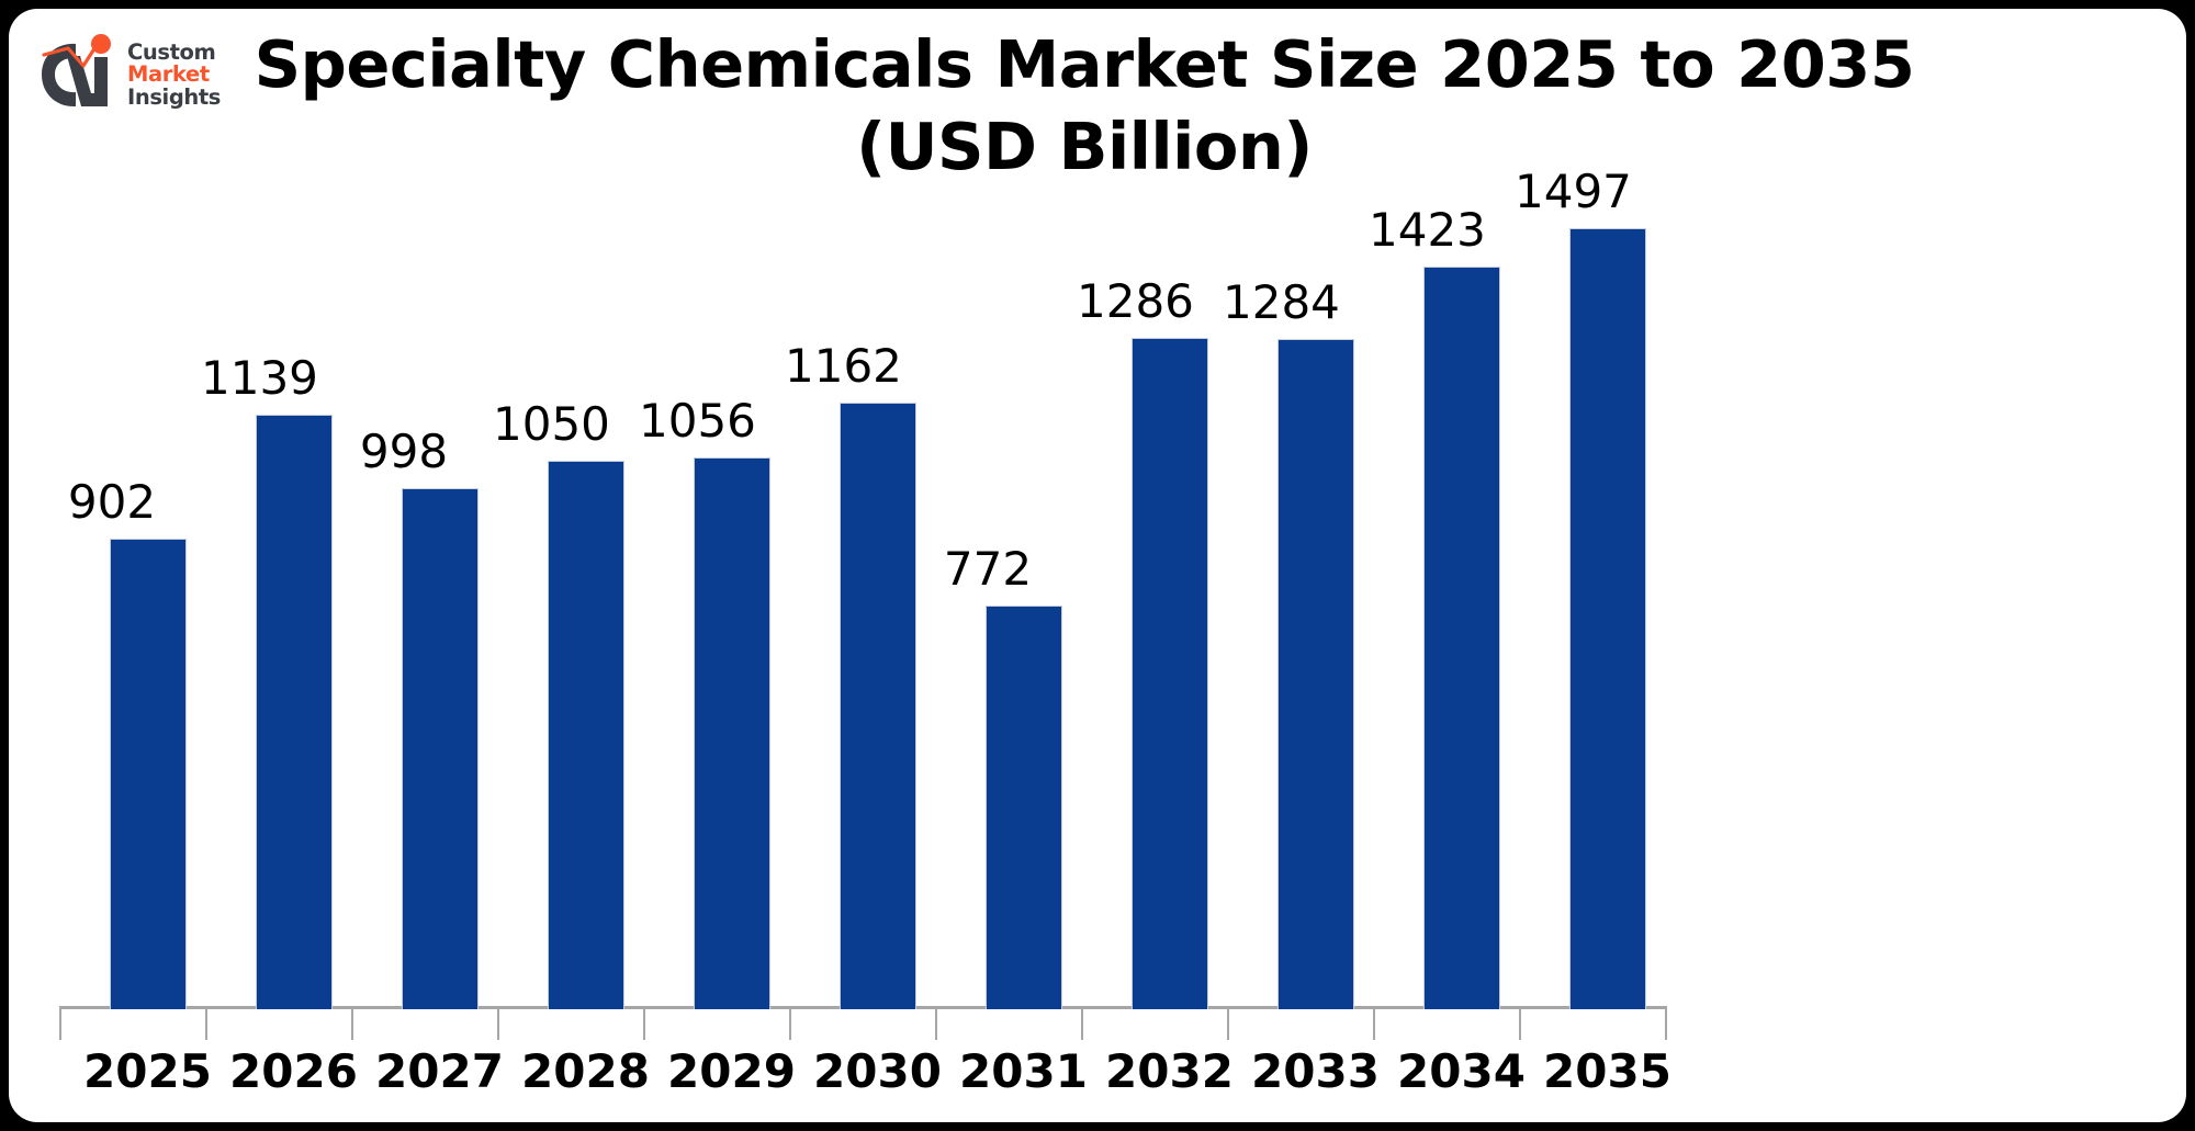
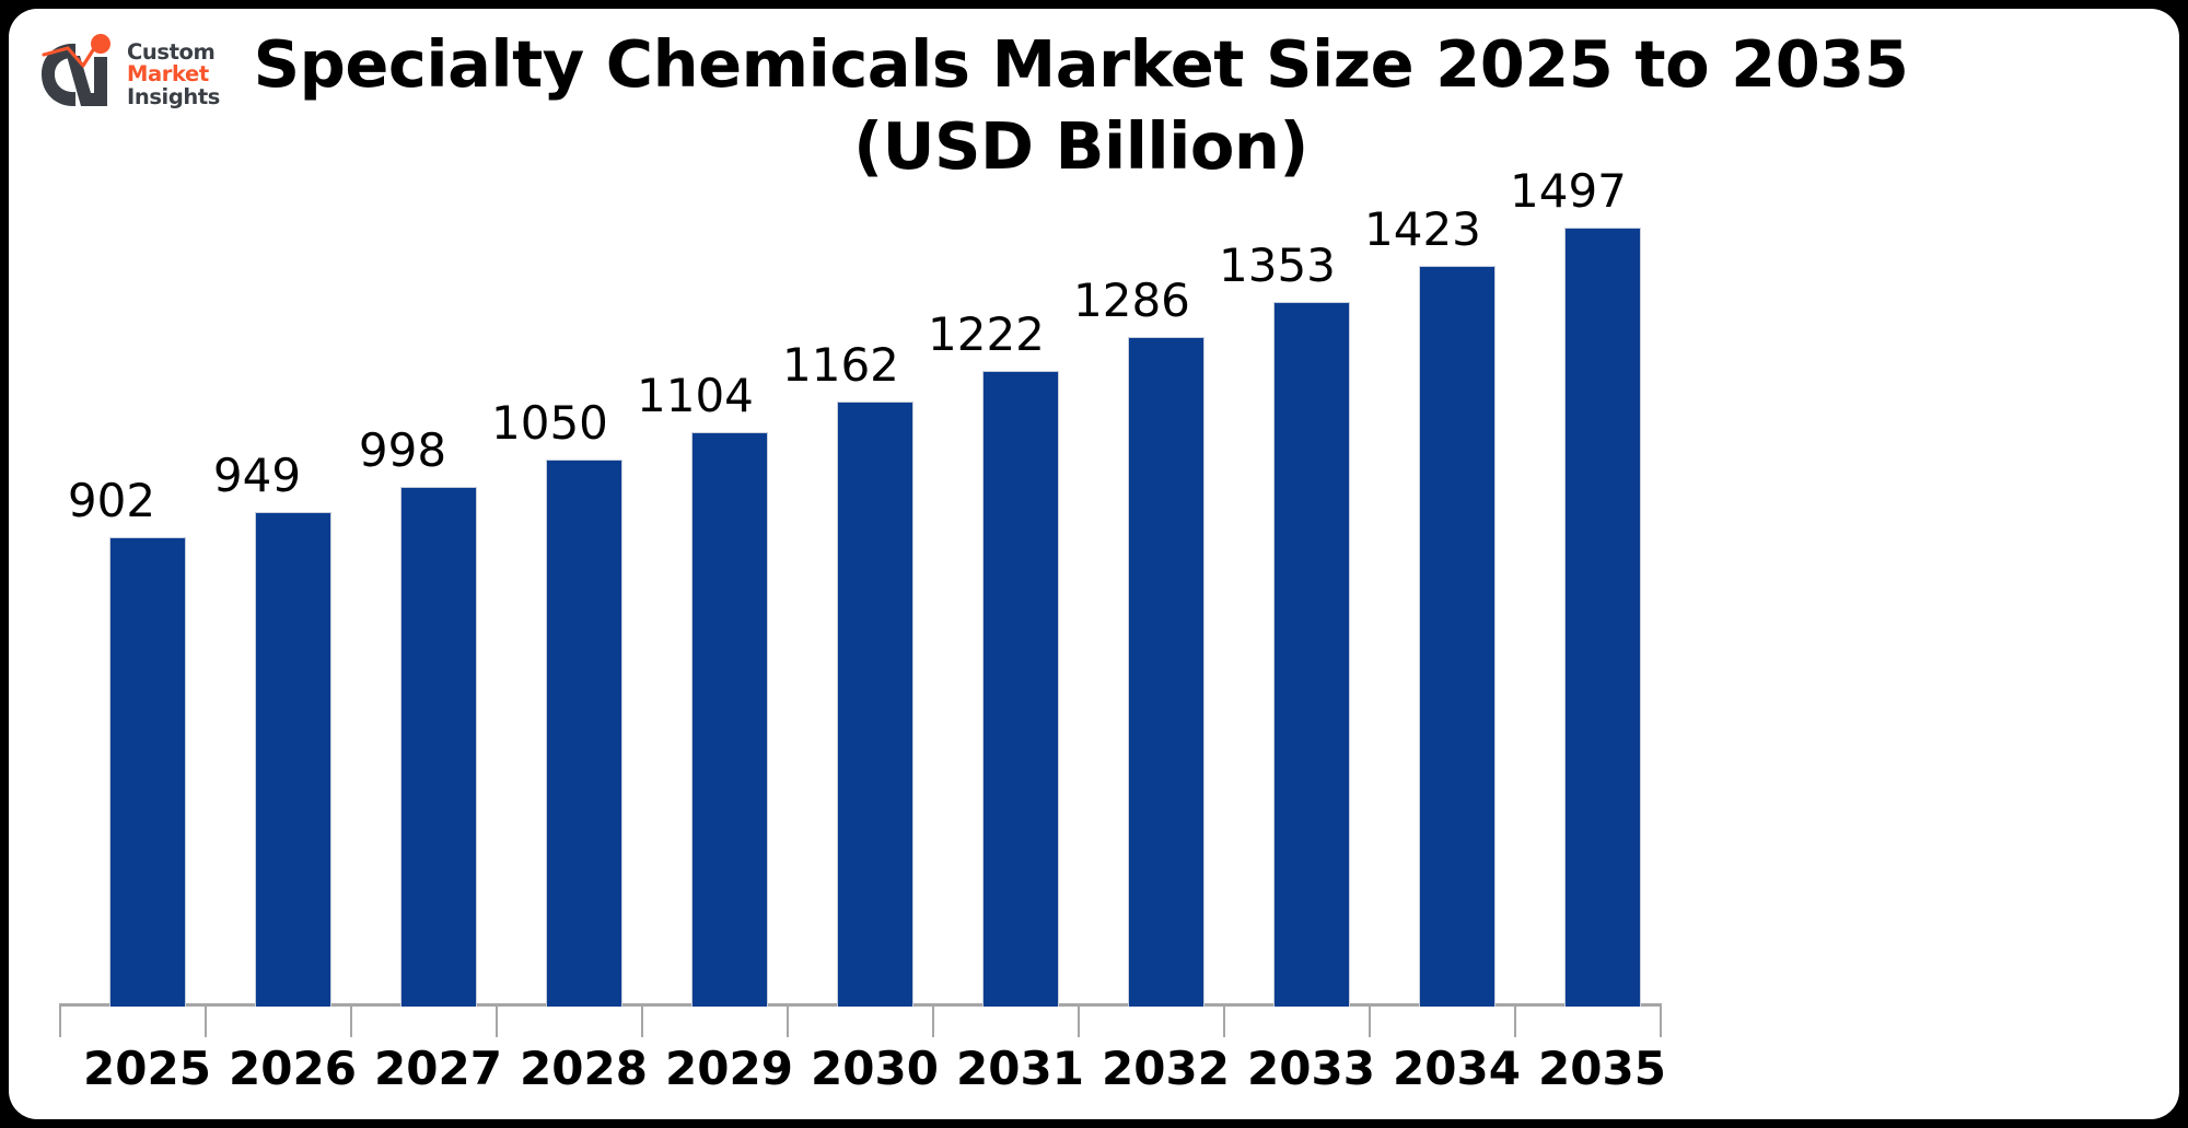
2026: 1139 -> 949
2029: 1056 -> 1104
2031: 772 -> 1222
2033: 1284 -> 1353
